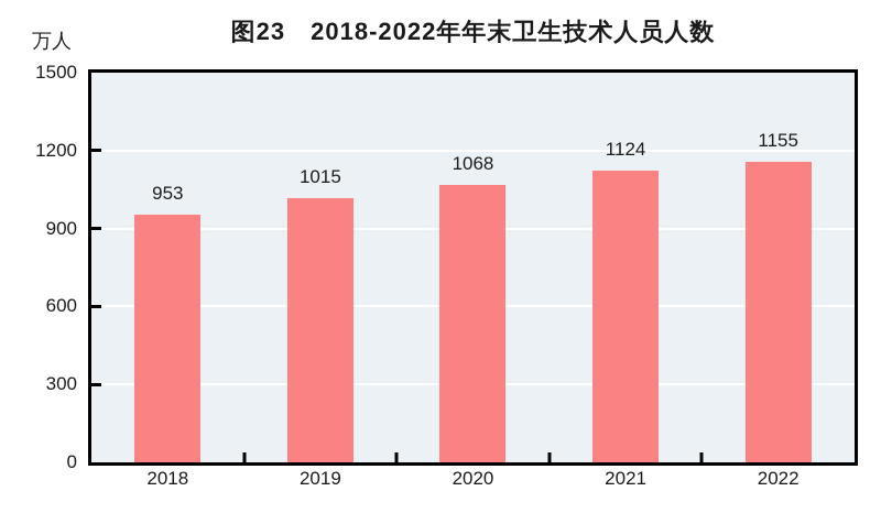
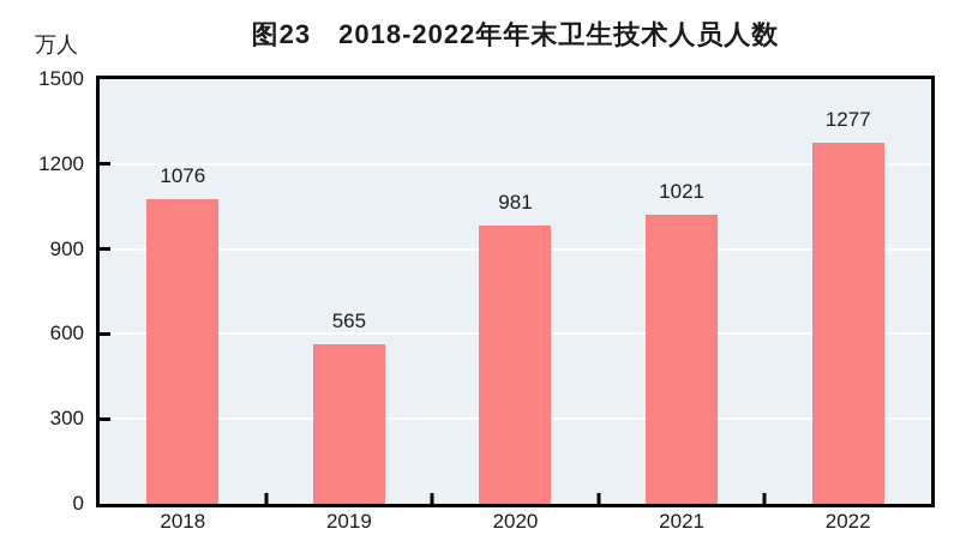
2018: 953 -> 1076
2019: 1015 -> 565
2020: 1068 -> 981
2021: 1124 -> 1021
2022: 1155 -> 1277
